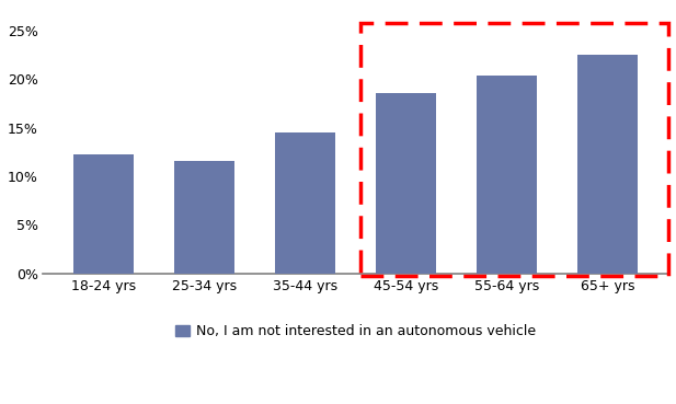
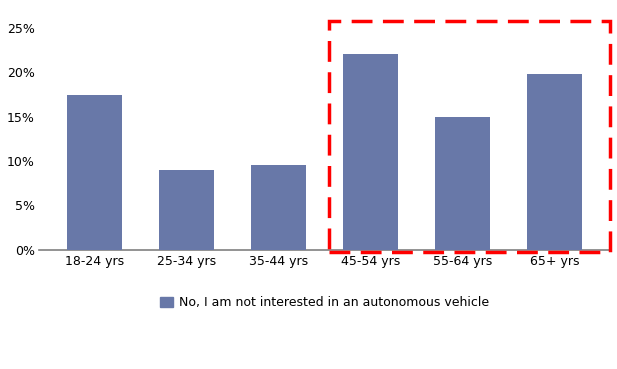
18-24 yrs: 12.2% -> 17.4%
25-34 yrs: 11.6% -> 9.0%
35-44 yrs: 14.5% -> 9.6%
45-54 yrs: 18.6% -> 22.0%
55-64 yrs: 20.4% -> 15.0%
65+ yrs: 22.5% -> 19.8%
